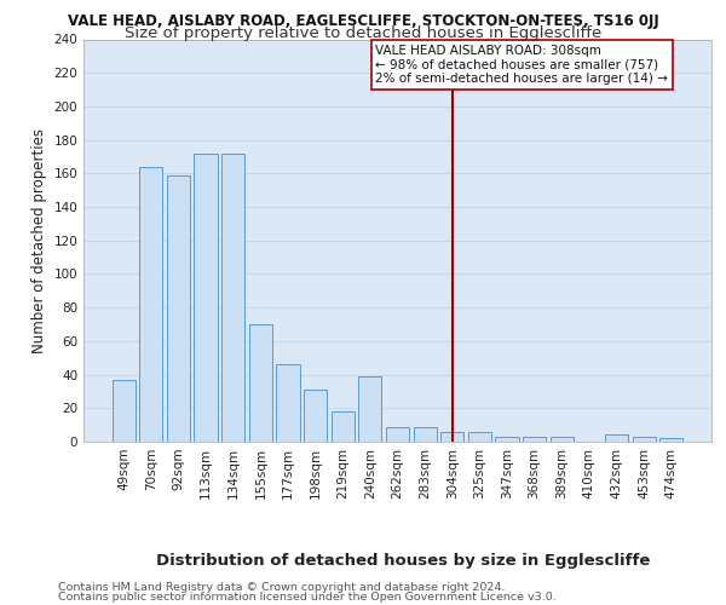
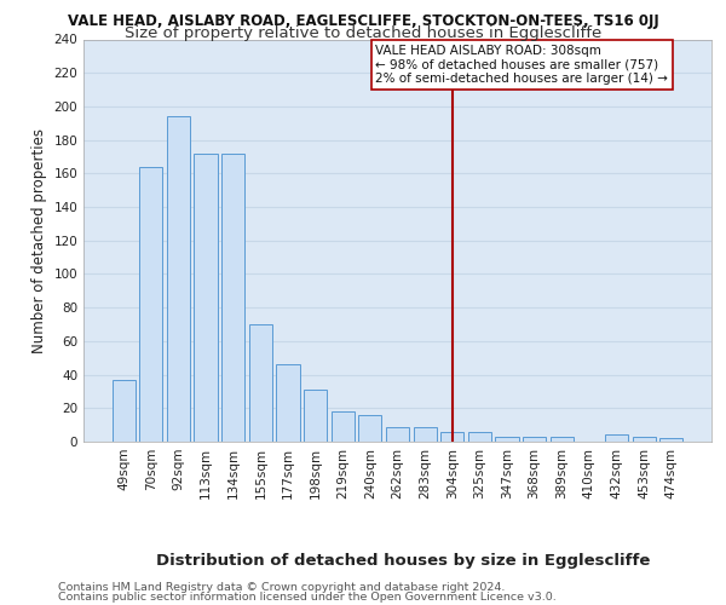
92sqm: 159 -> 194
240sqm: 39 -> 16
